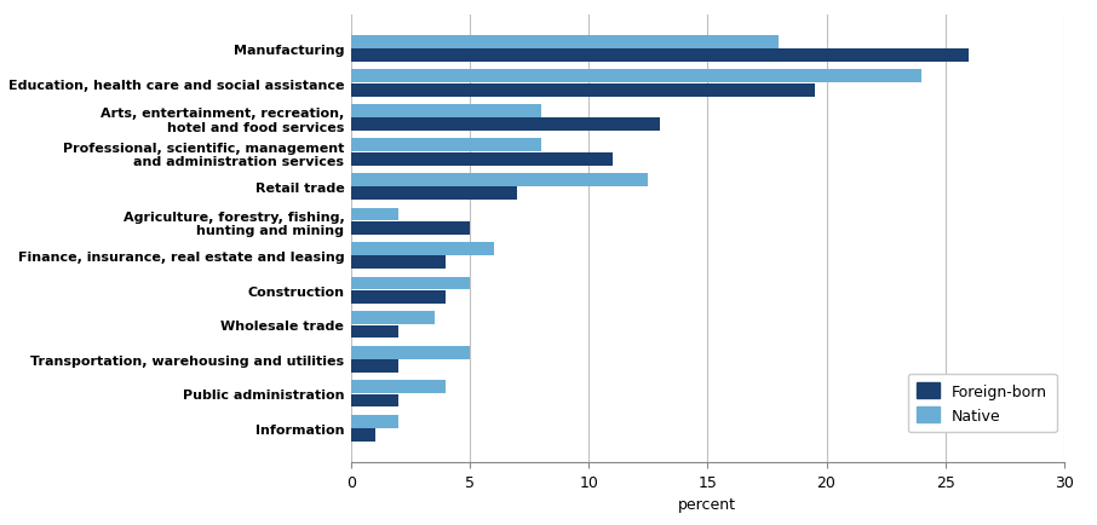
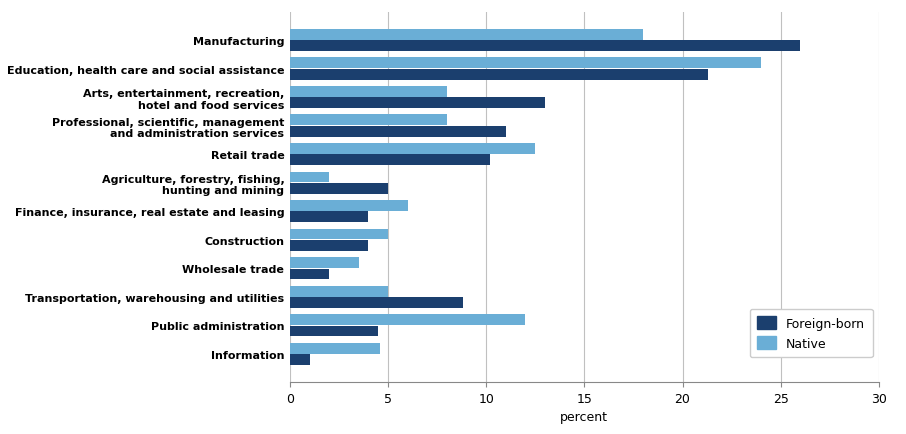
Foreign-born/Education, health care and social assistance: 19.5 -> 21.3
Foreign-born/Retail trade: 7.0 -> 10.2
Foreign-born/Transportation, warehousing and utilities: 2.0 -> 8.8
Native/Public administration: 4.0 -> 12.0
Foreign-born/Public administration: 2.0 -> 4.5
Native/Information: 2.0 -> 4.6
